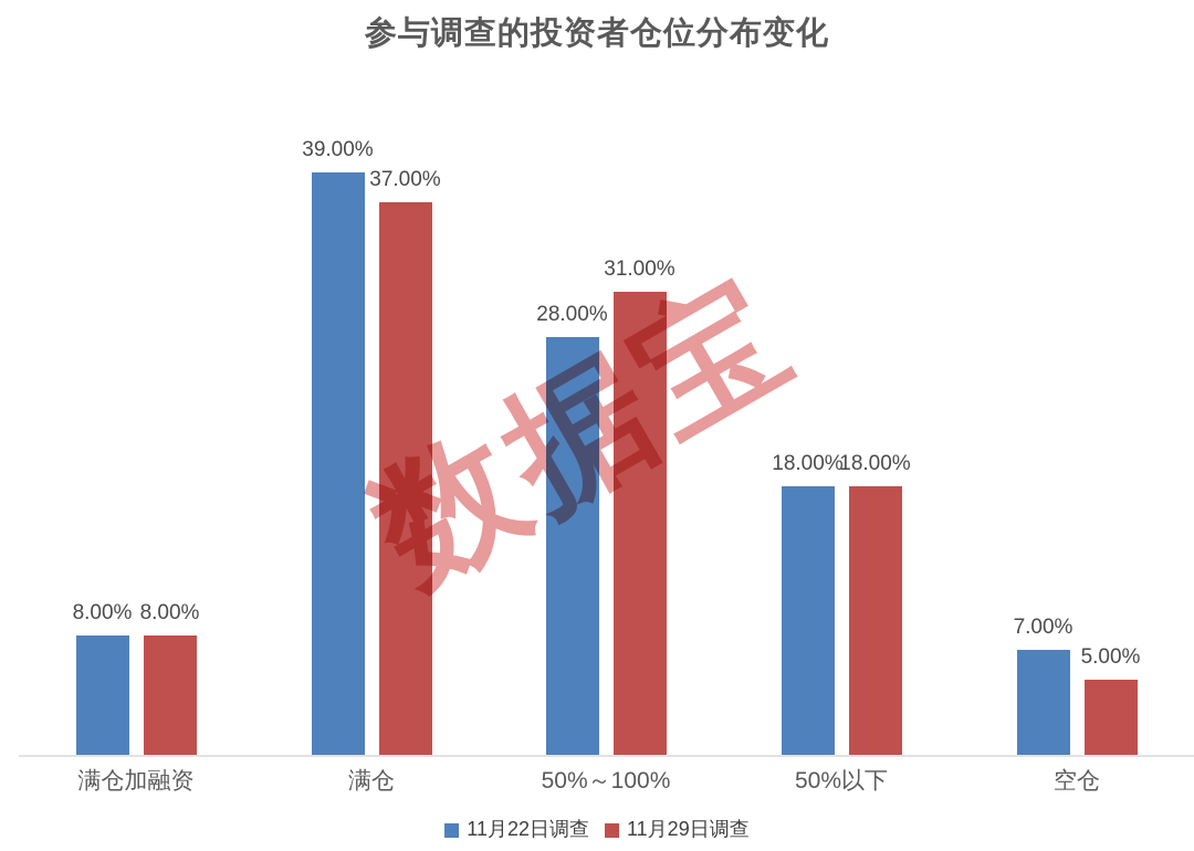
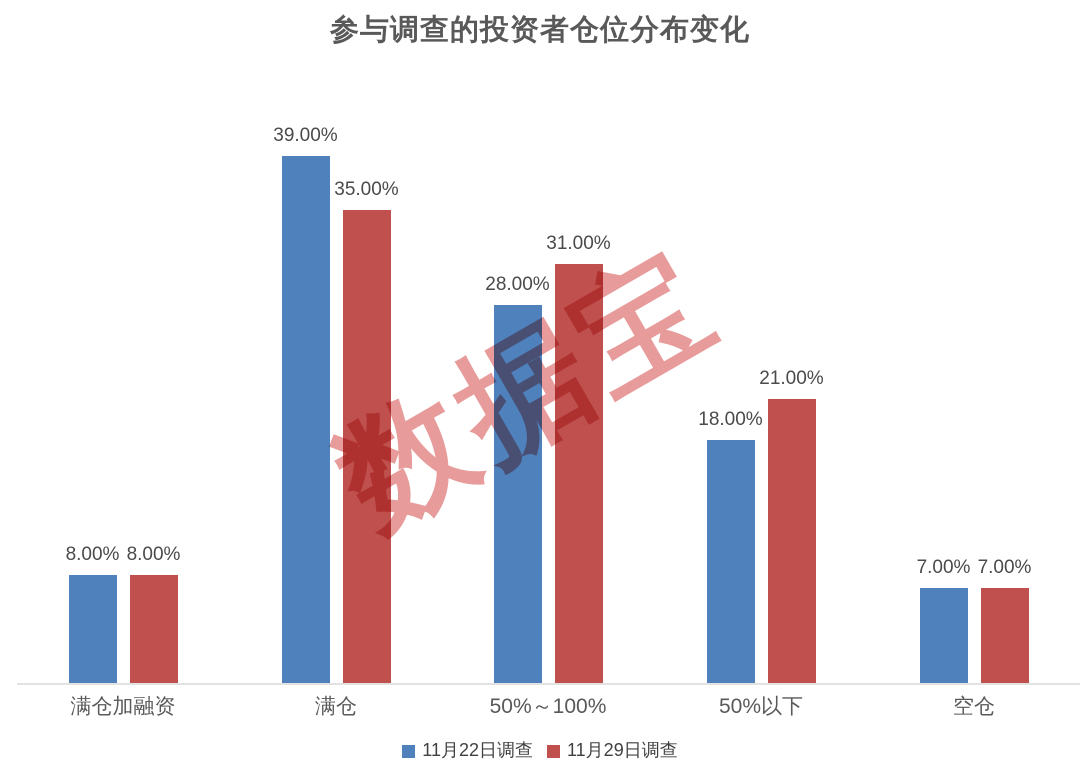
11月29日调查/满仓: 37.00% -> 35.00%
11月29日调查/50%以下: 18.00% -> 21.00%
11月29日调查/空仓: 5.00% -> 7.00%
